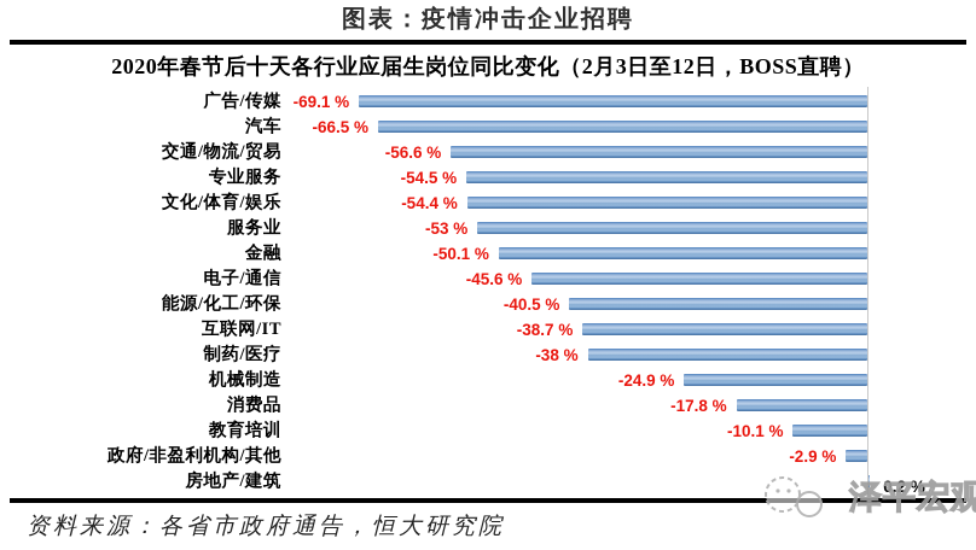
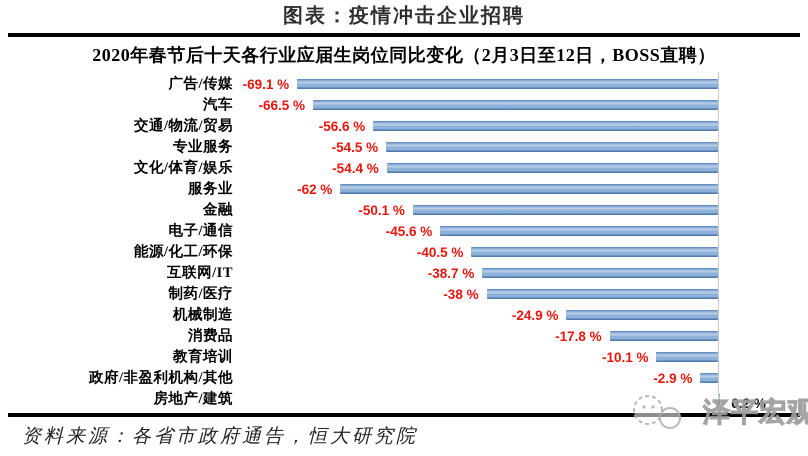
服务业: -53 -> -62
